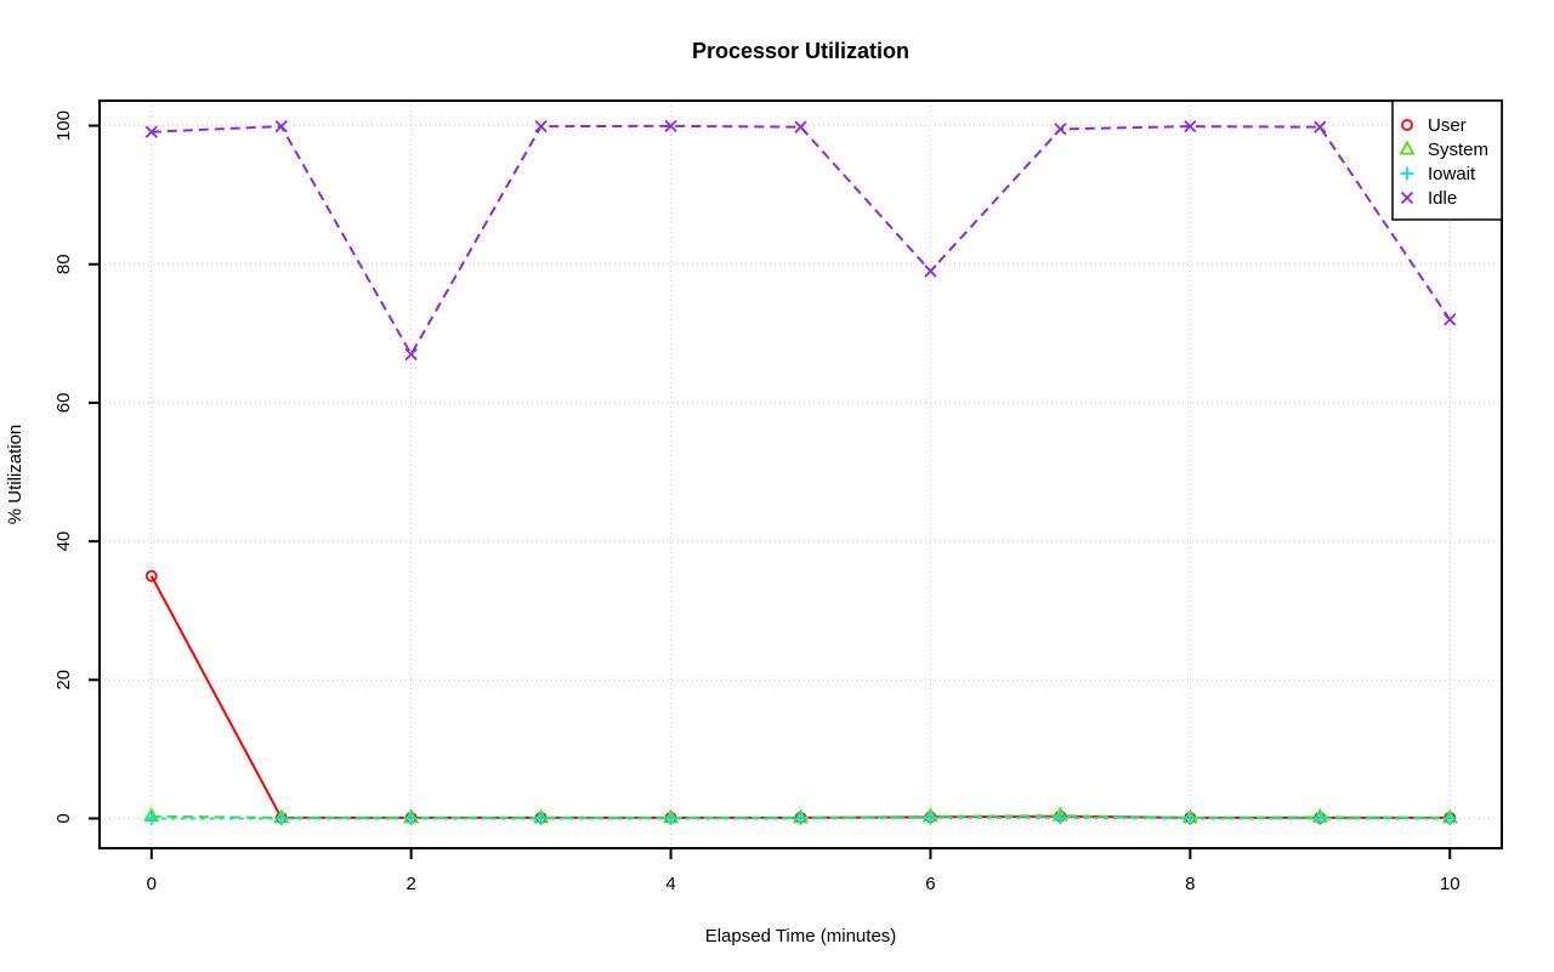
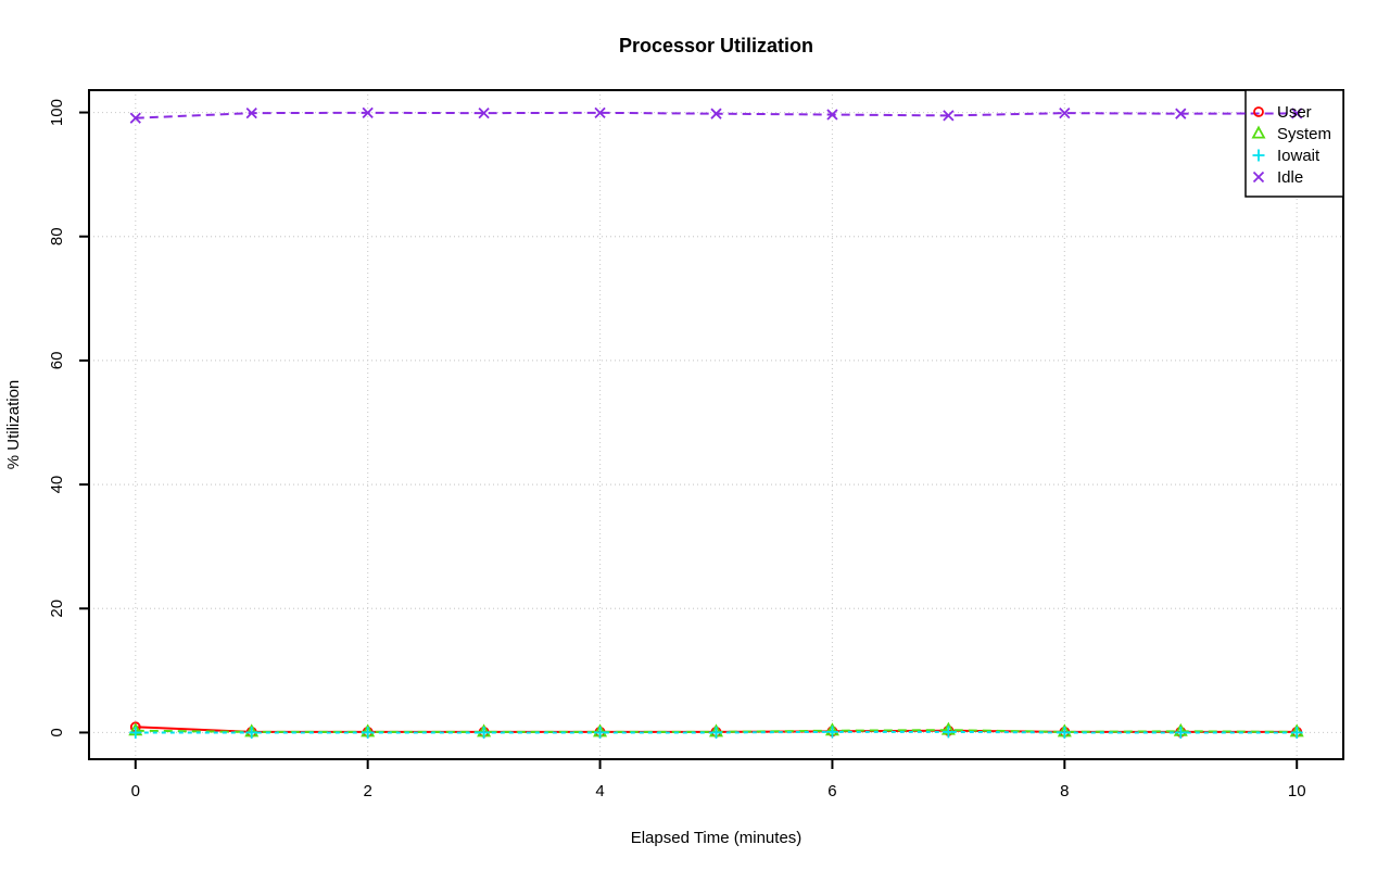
User/0: 35 -> 1
Idle/2: 67 -> 100
Idle/6: 79 -> 100
Idle/10: 72 -> 100
